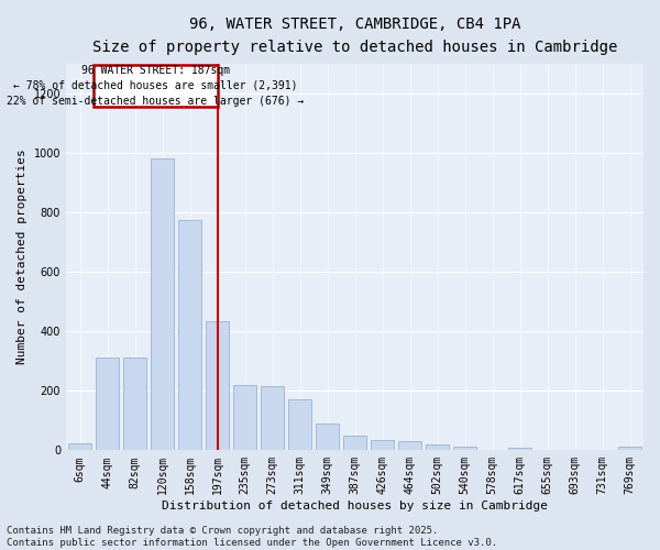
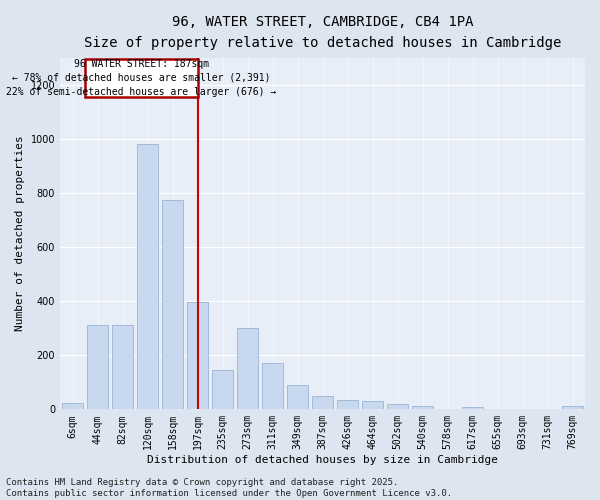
197sqm: 435 -> 395
235sqm: 220 -> 145
273sqm: 215 -> 300
